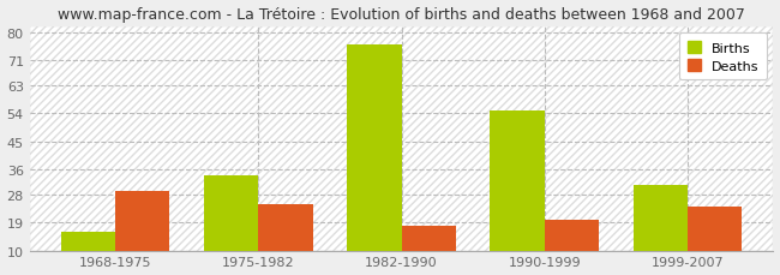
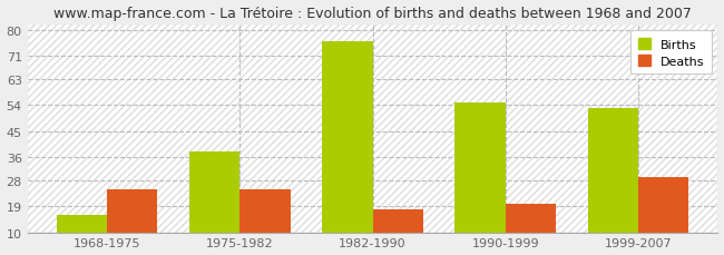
Deaths/1968-1975: 29 -> 25
Births/1975-1982: 34 -> 38
Births/1999-2007: 31 -> 53
Deaths/1999-2007: 24 -> 29
